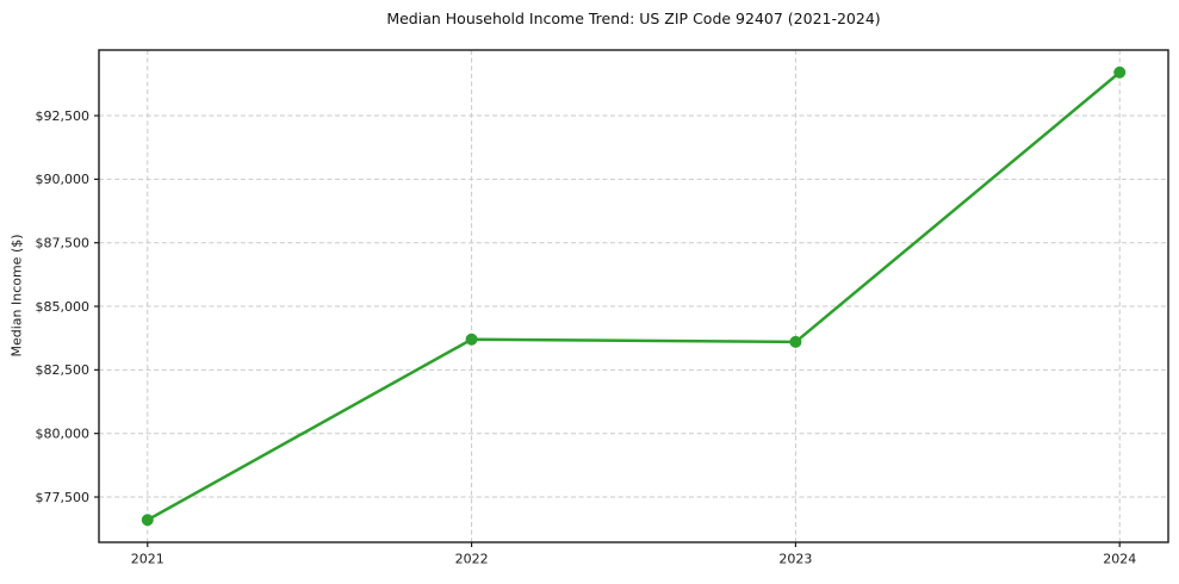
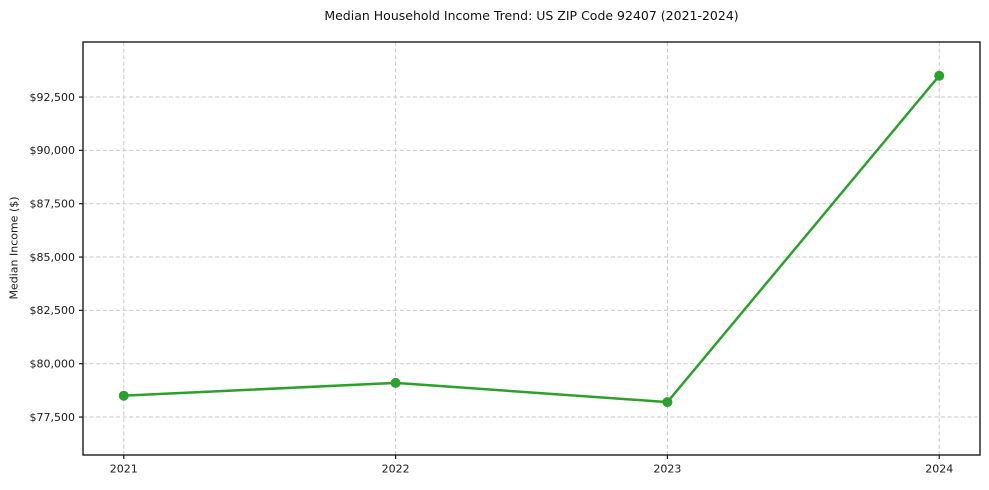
2021: $76600 -> $78500
2022: $83700 -> $79100
2023: $83600 -> $78200
2024: $94200 -> $93500
